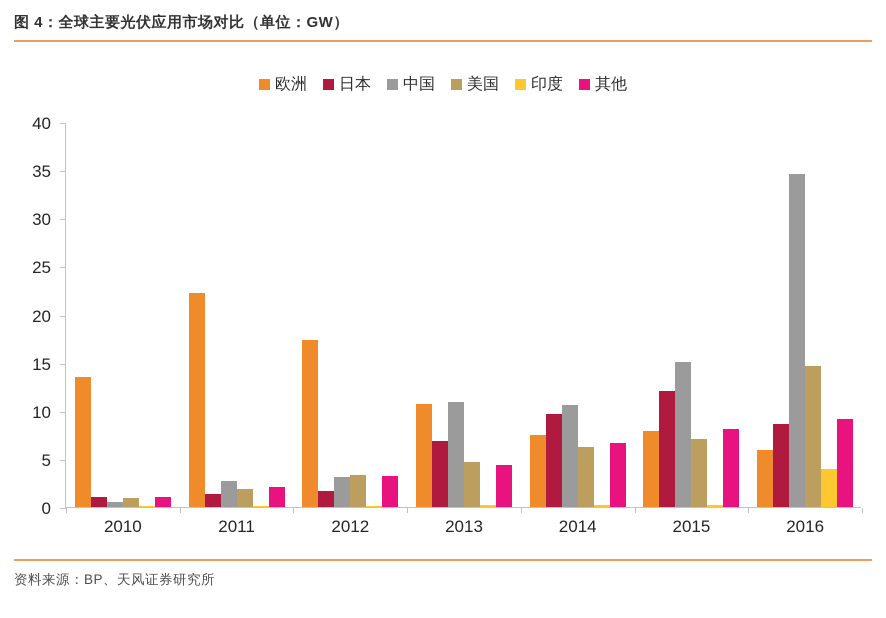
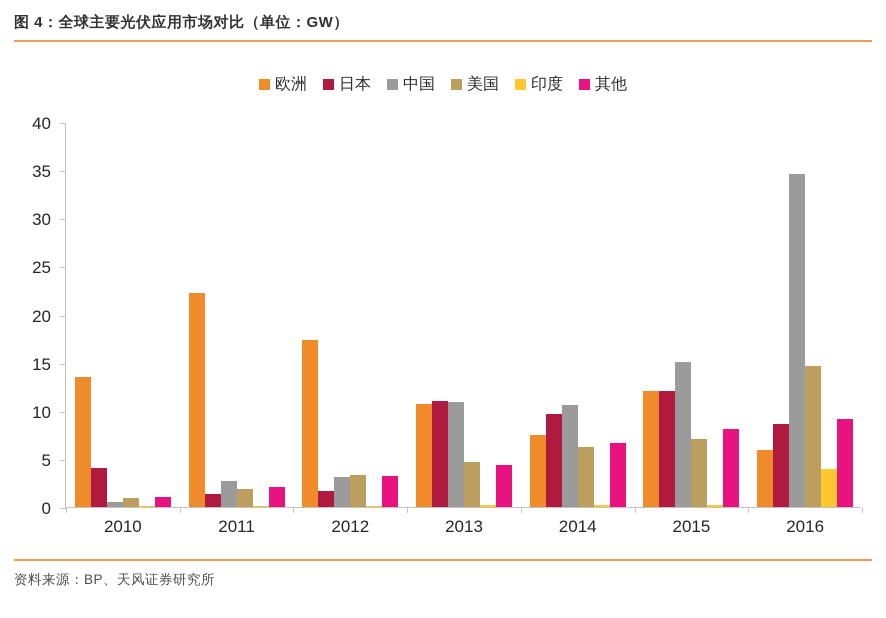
日本/2010: 1 -> 4
日本/2013: 7 -> 11
欧洲/2015: 8 -> 12
